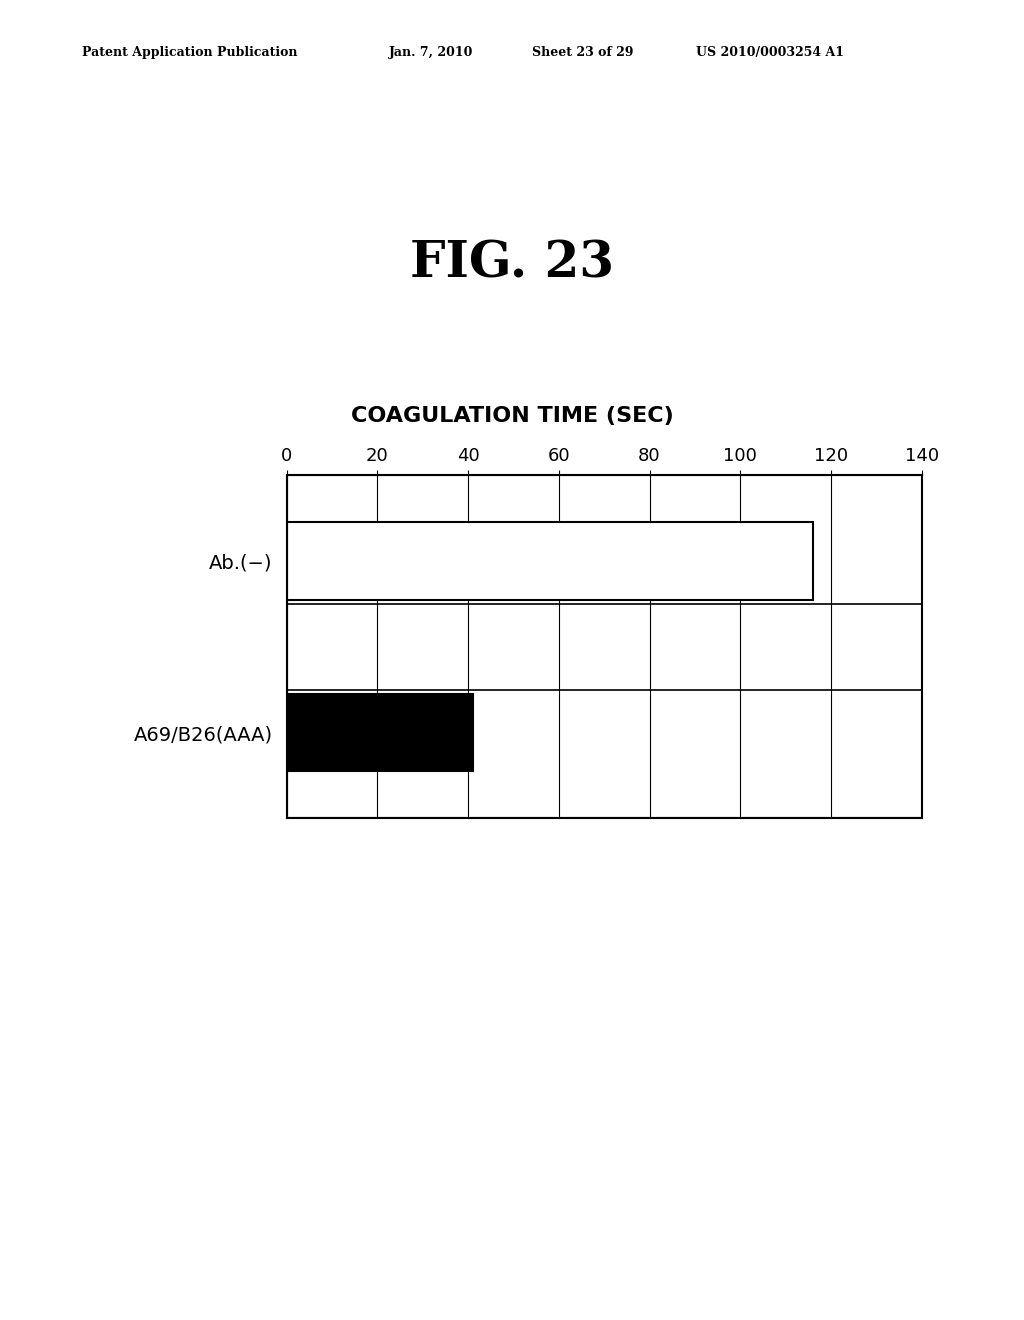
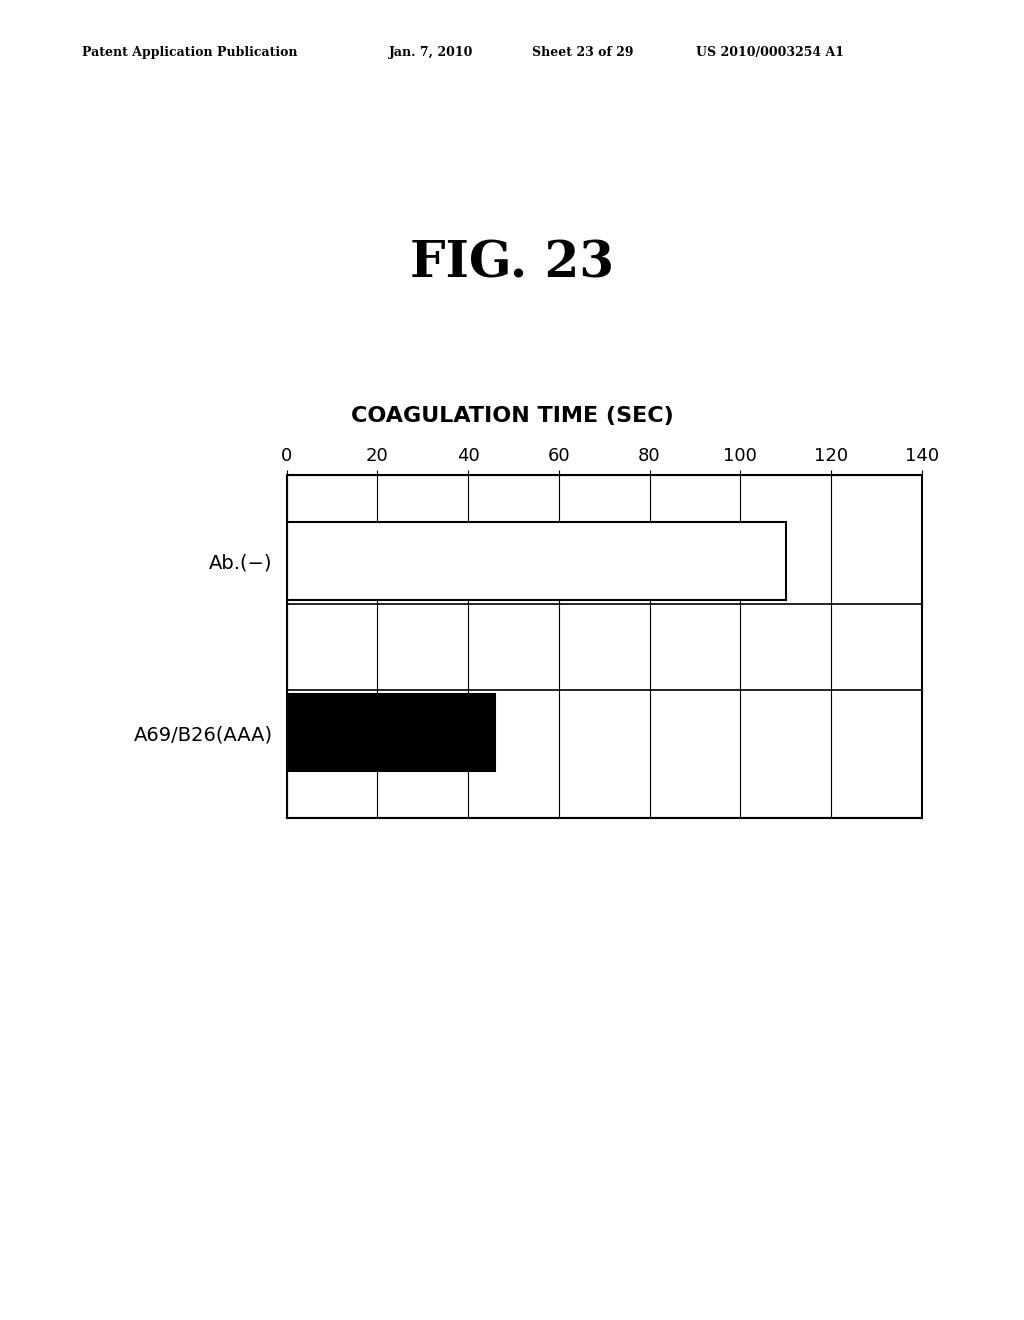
Ab.(−): 116 -> 110
A69/B26(AAA): 41 -> 46
